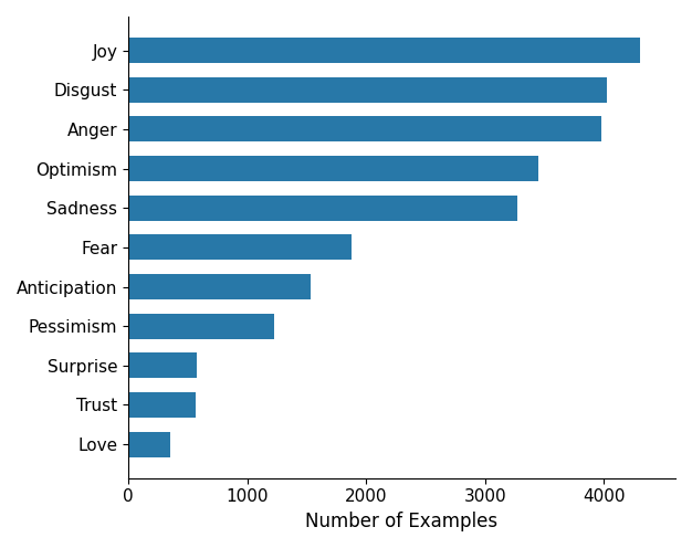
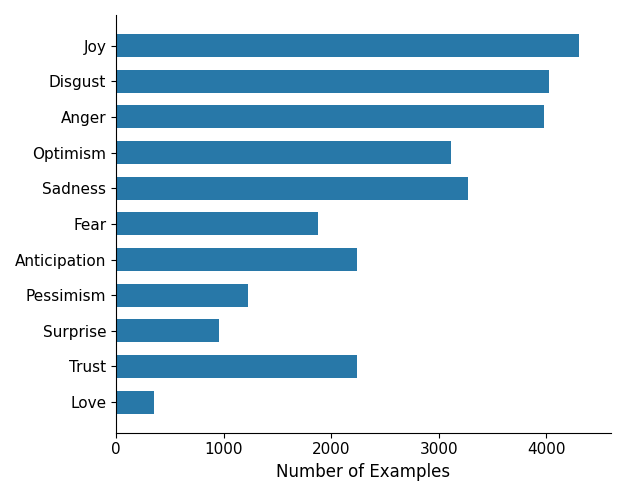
Optimism: 3450 -> 3110
Anticipation: 1530 -> 2240
Surprise: 580 -> 960
Trust: 570 -> 2240
